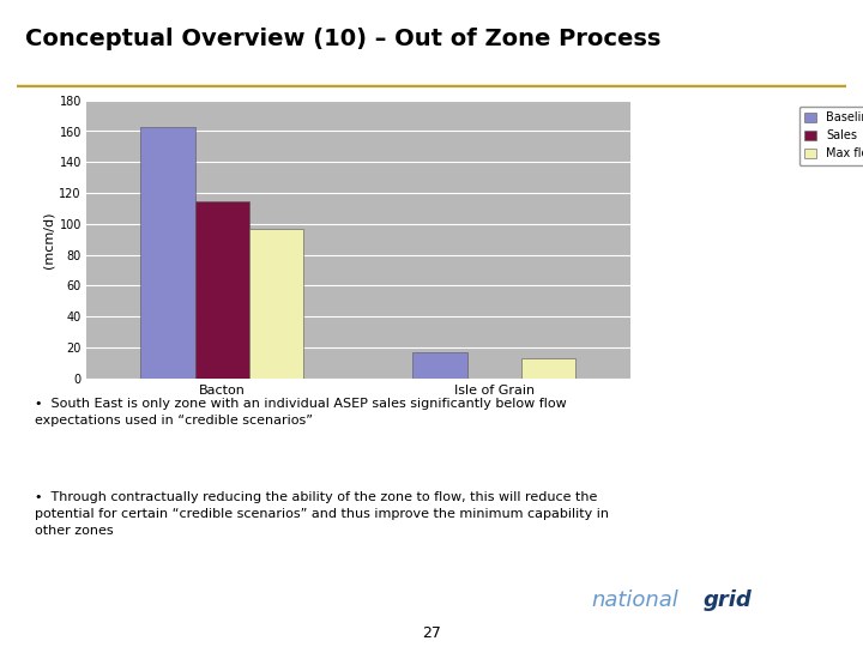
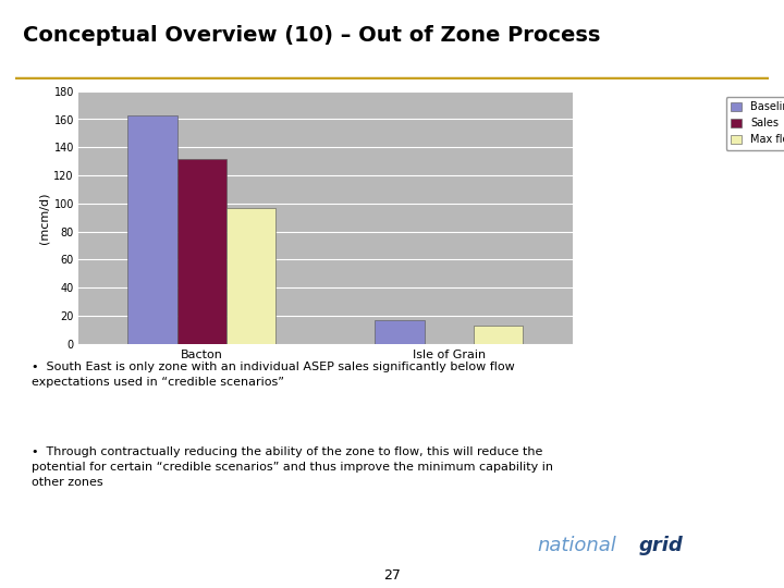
Sales/Bacton: 115 -> 132
